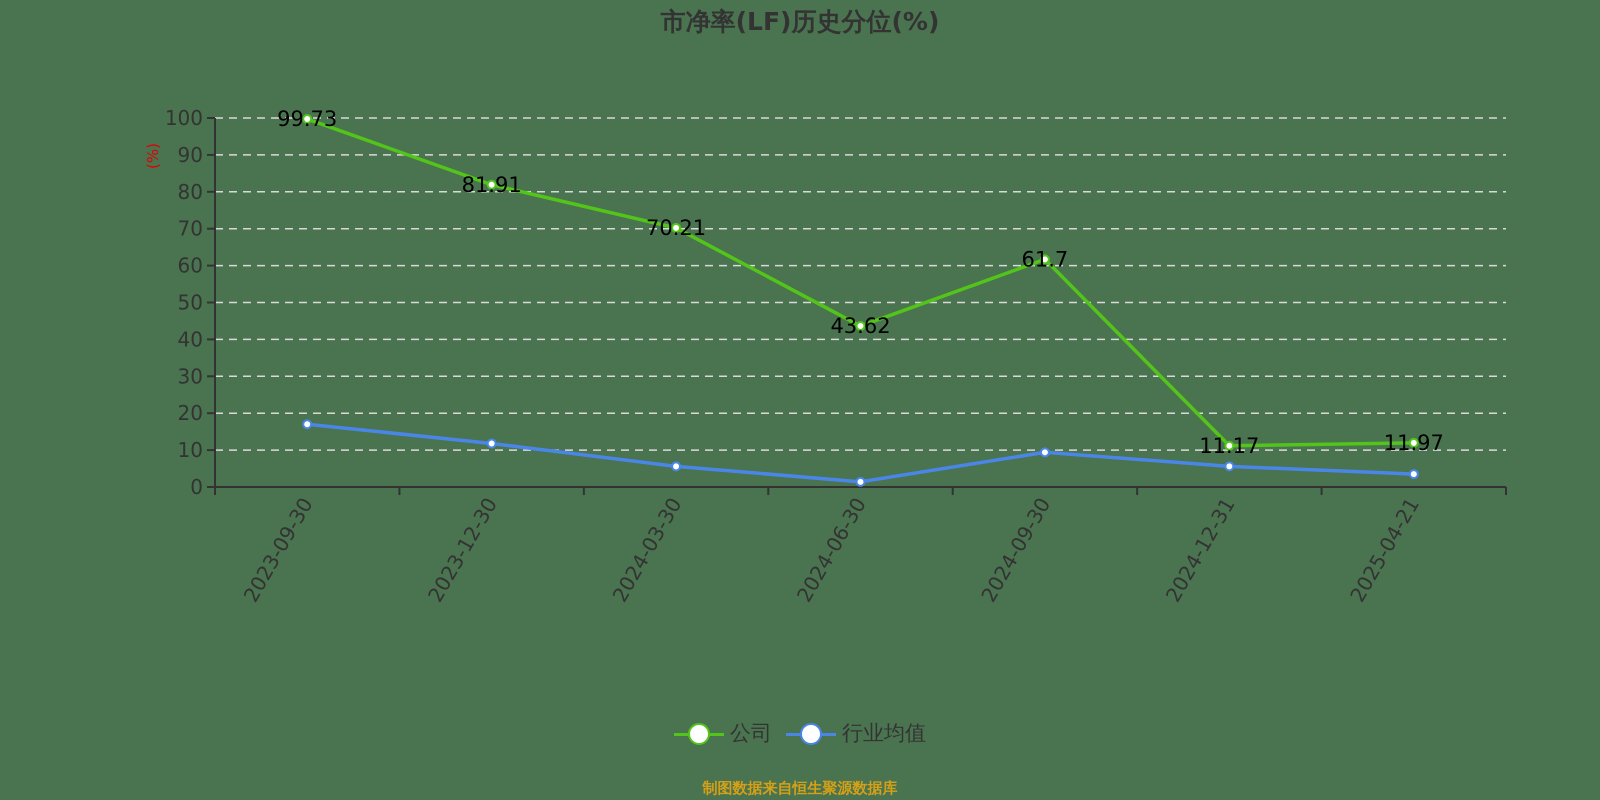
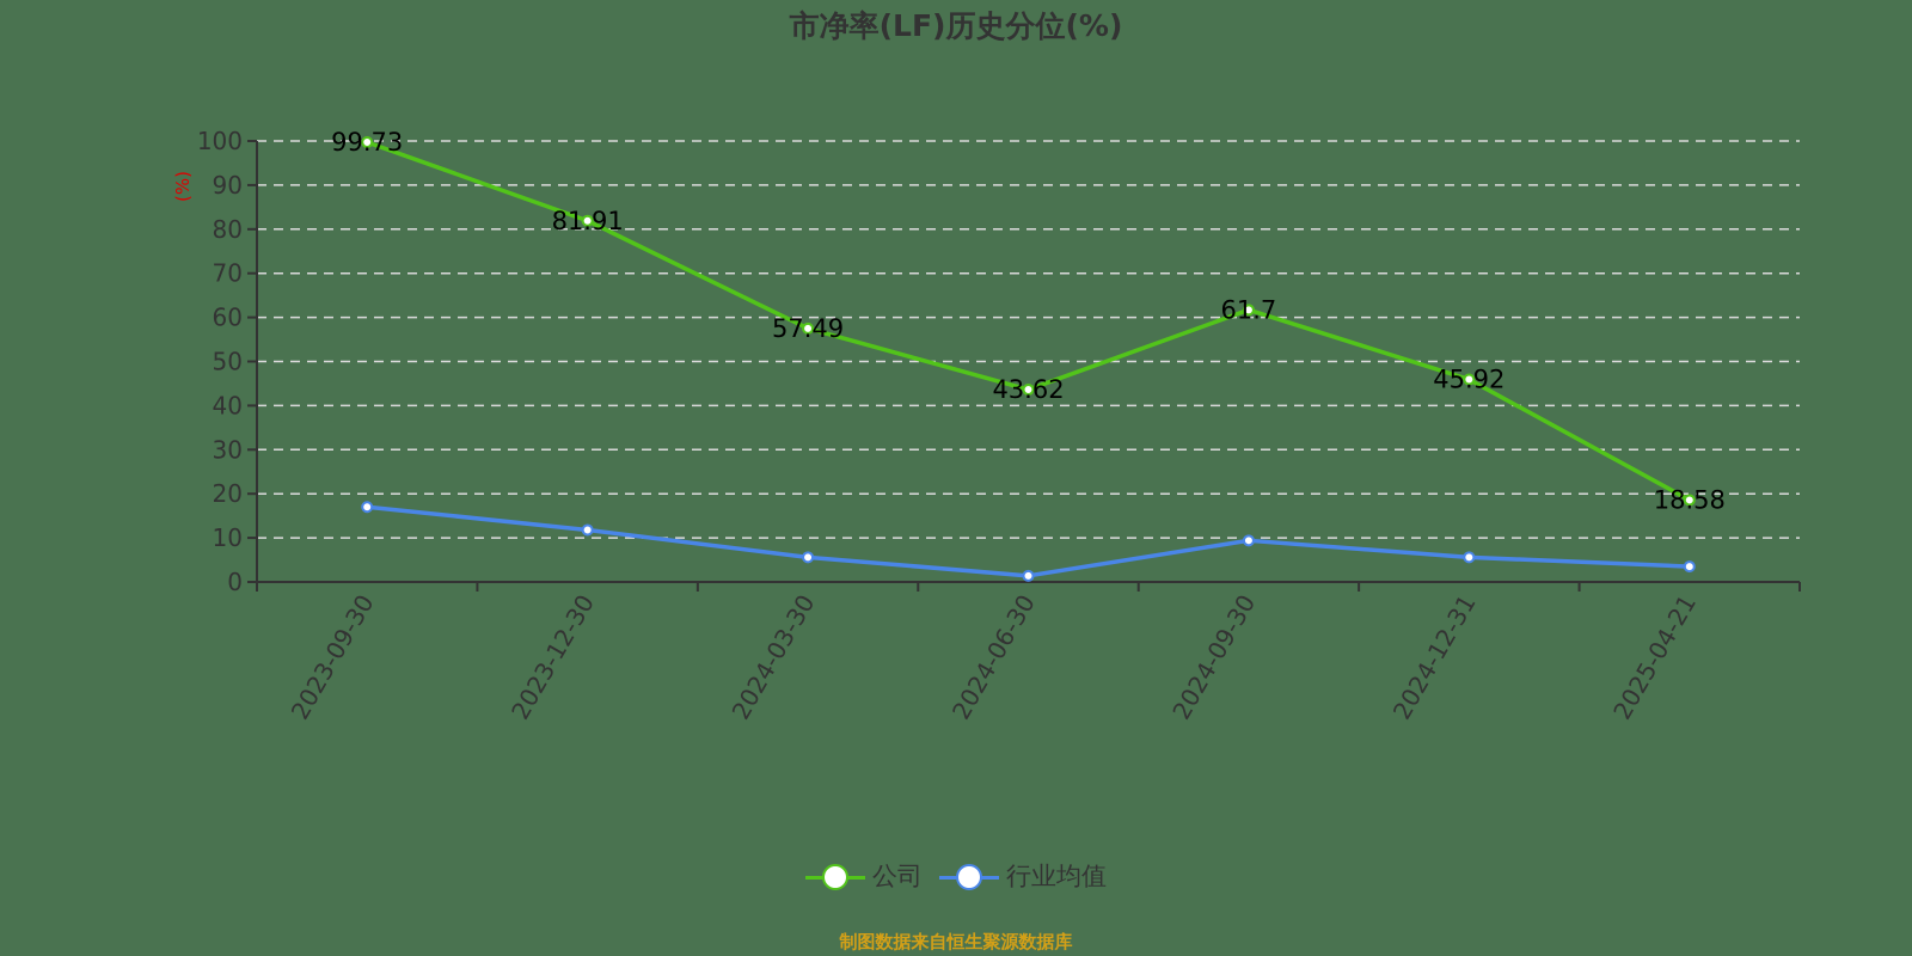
公司/2024-03-30: 70.21 -> 57.49
公司/2024-12-31: 11.17 -> 45.92
公司/2025-04-21: 11.97 -> 18.58
